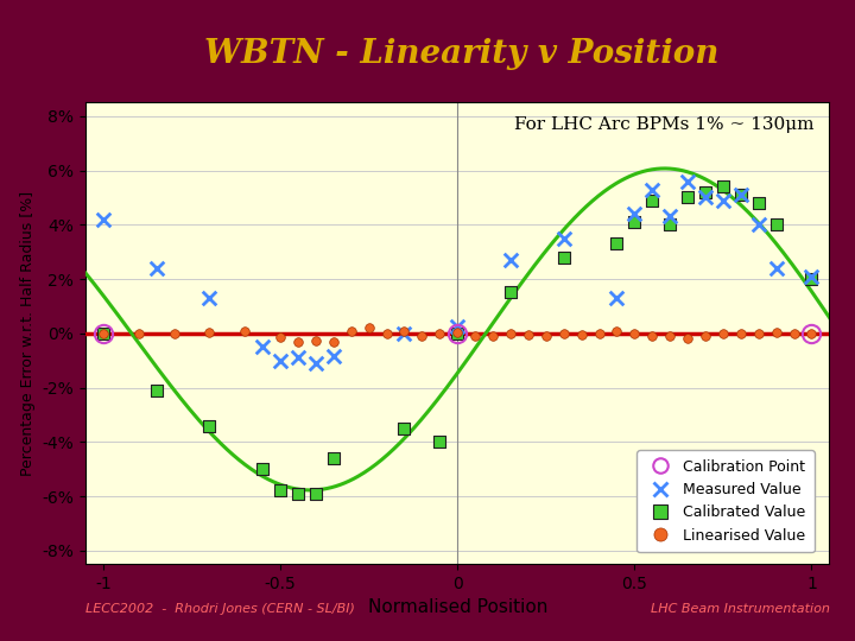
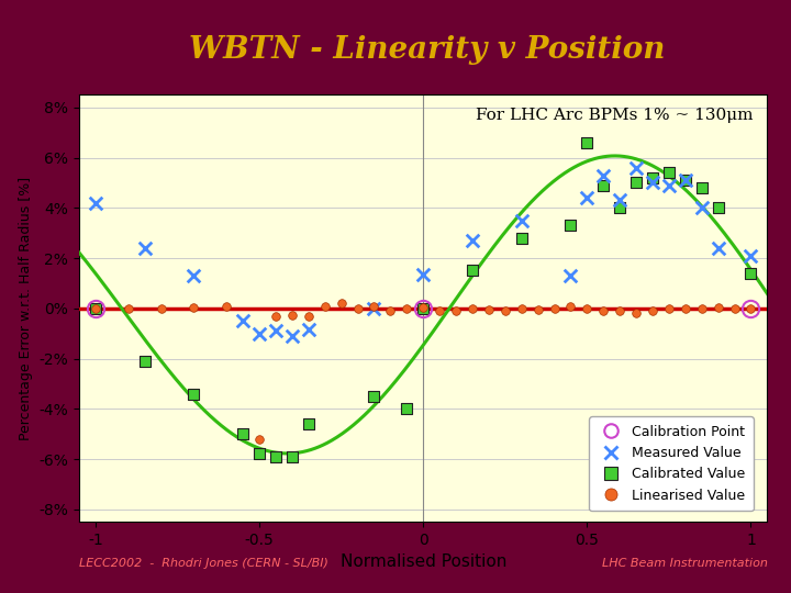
Linearised Value/-0.5: -0.15% -> -5.20%
Measured Value/0: 0.25% -> 1.35%
Calibrated Value/0.5: 4.1% -> 6.6%
Calibrated Value/1: 2.0% -> 1.4%
